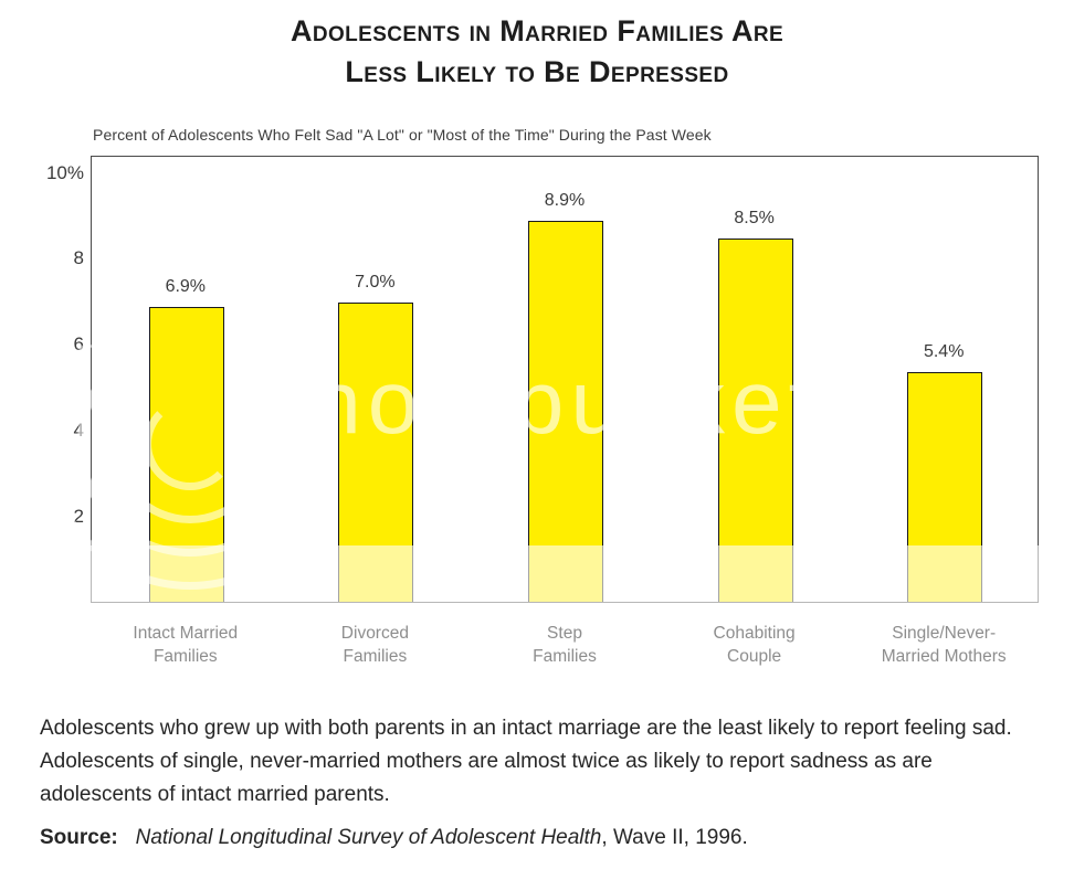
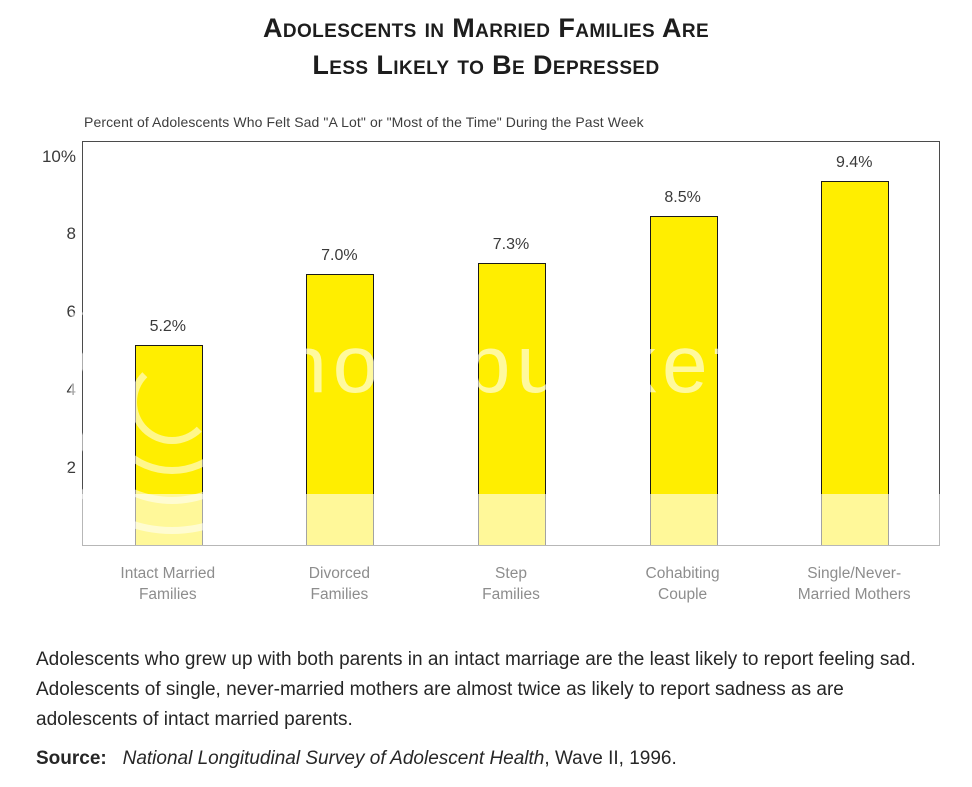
Intact Married Families: 6.9% -> 5.2%
Step Families: 8.9% -> 7.3%
Single/Never-Married Mothers: 5.4% -> 9.4%
